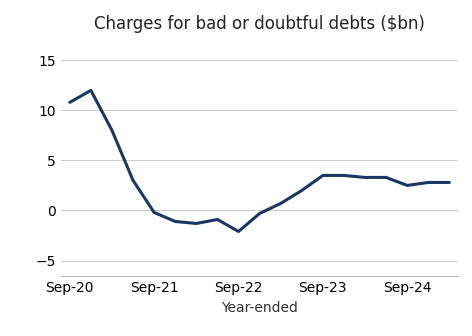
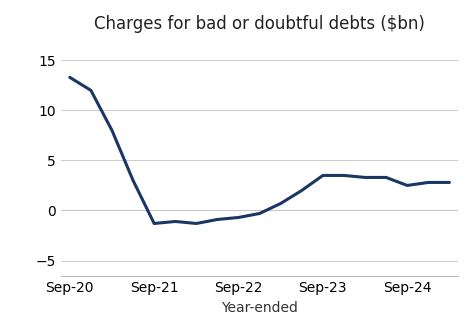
Sep-20: 10.8 -> 13.3
Sep-21: -0.2 -> -1.3
Sep-22: -2.1 -> -0.7
